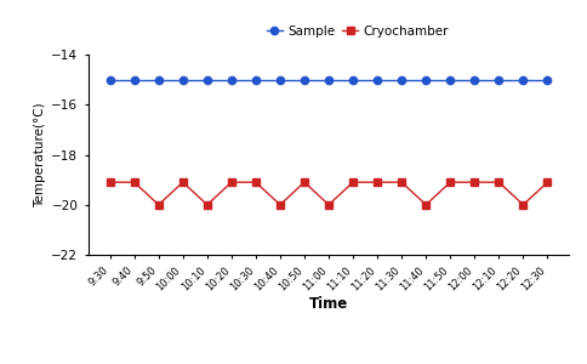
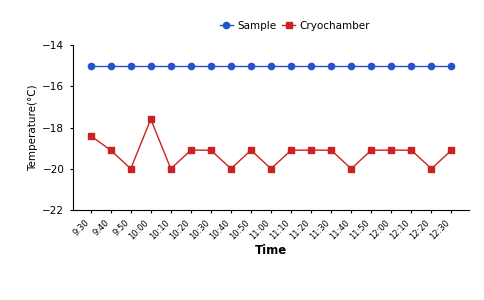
Cryochamber/9:30: -19.1 -> -18.4
Cryochamber/10:00: -19.1 -> -17.6
